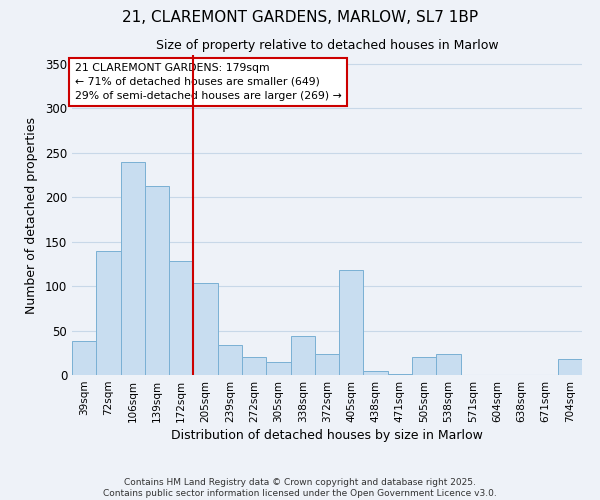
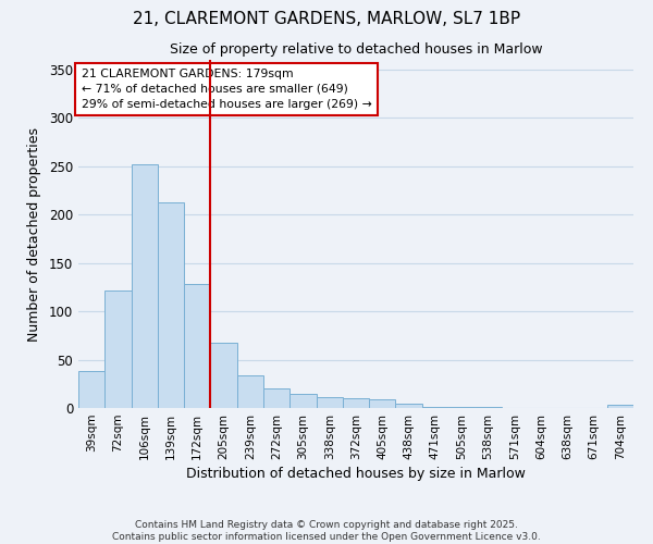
72sqm: 140 -> 122
106sqm: 240 -> 252
205sqm: 104 -> 68
338sqm: 44 -> 11
372sqm: 24 -> 10
405sqm: 118 -> 9
505sqm: 20 -> 1
538sqm: 24 -> 1
704sqm: 18 -> 3
